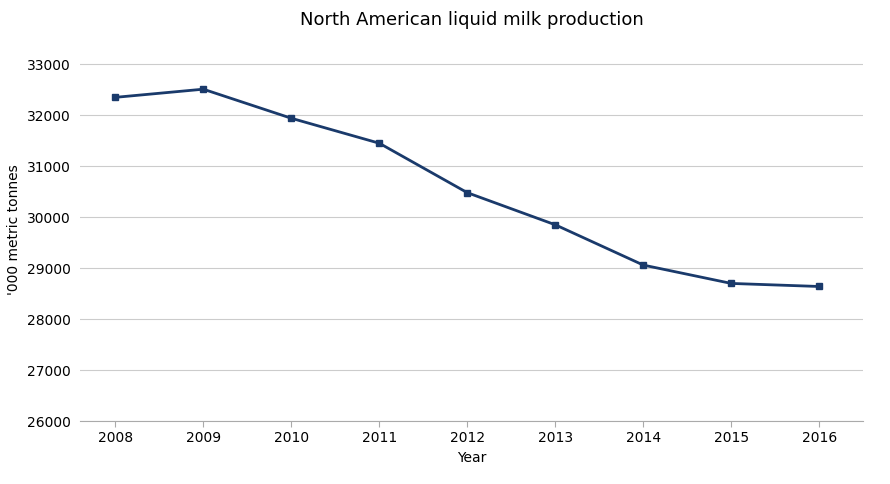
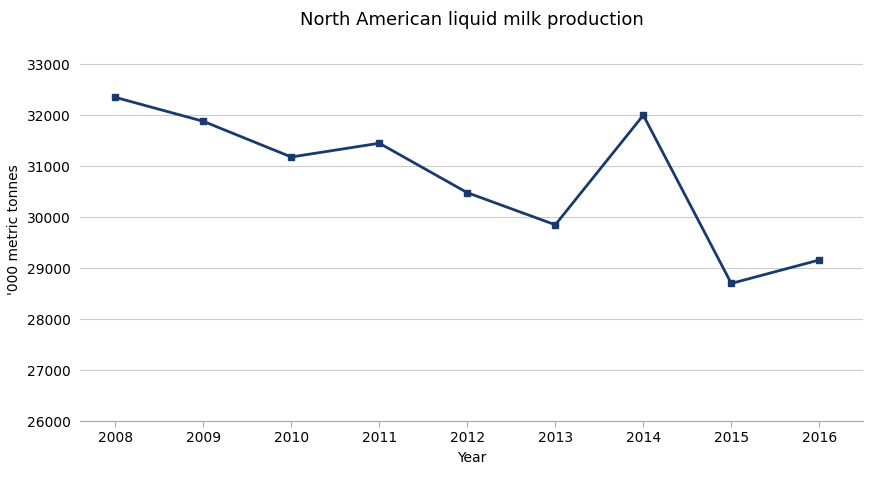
2009: 32510 -> 31880
2010: 31940 -> 31180
2014: 29060 -> 32000
2016: 28640 -> 29160
